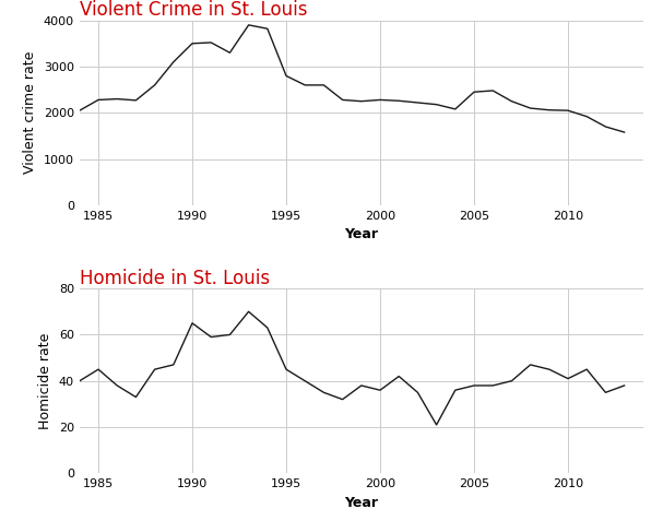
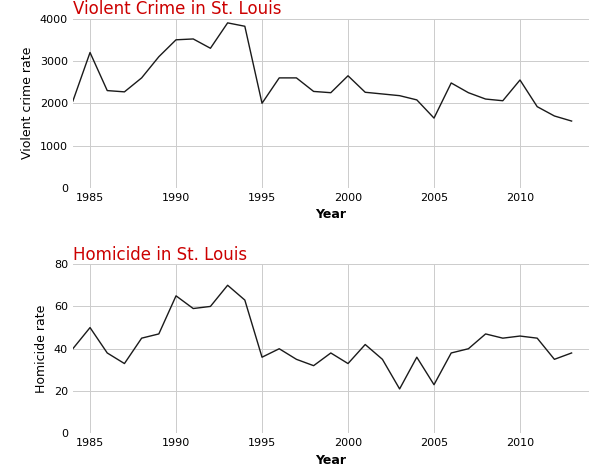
Violent Crime in St. Louis/1985: 2280 -> 3200
Violent Crime in St. Louis/1995: 2800 -> 2000
Violent Crime in St. Louis/2000: 2280 -> 2650
Violent Crime in St. Louis/2005: 2450 -> 1650
Violent Crime in St. Louis/2010: 2050 -> 2550
Homicide in St. Louis/1985: 45 -> 50
Homicide in St. Louis/1995: 45 -> 36
Homicide in St. Louis/2000: 36 -> 33
Homicide in St. Louis/2005: 38 -> 23
Homicide in St. Louis/2010: 41 -> 46
